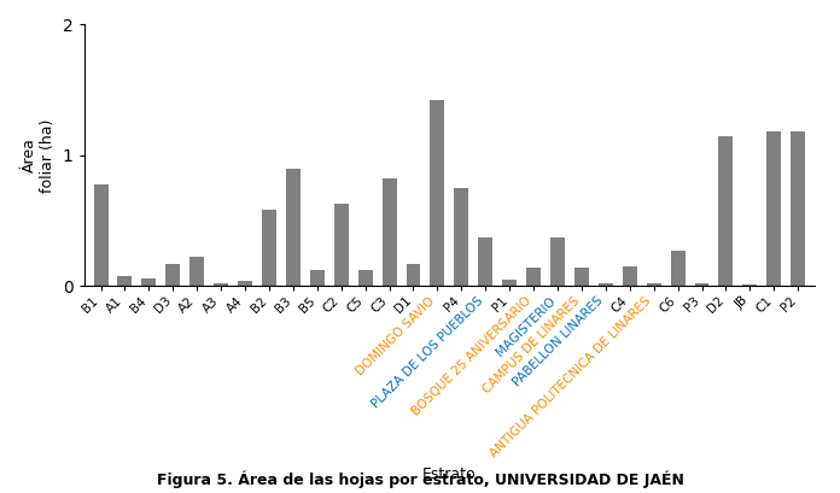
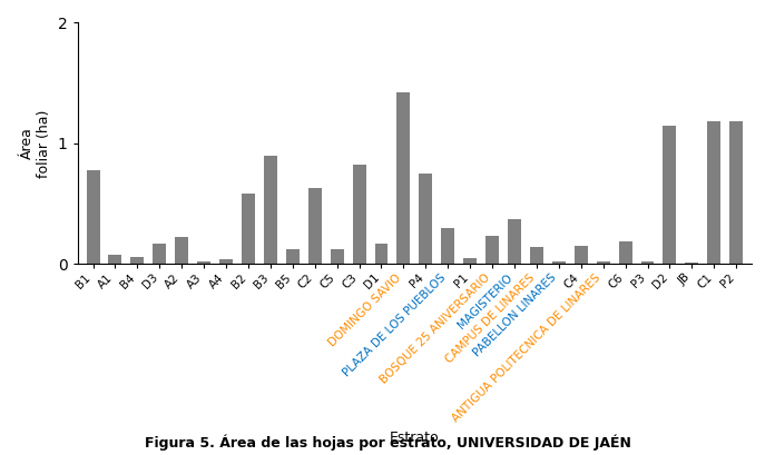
PLAZA DE LOS PUEBLOS: 0.37 -> 0.30
BOSQUE 25 ANIVERSARIO: 0.14 -> 0.23
C6: 0.27 -> 0.19
